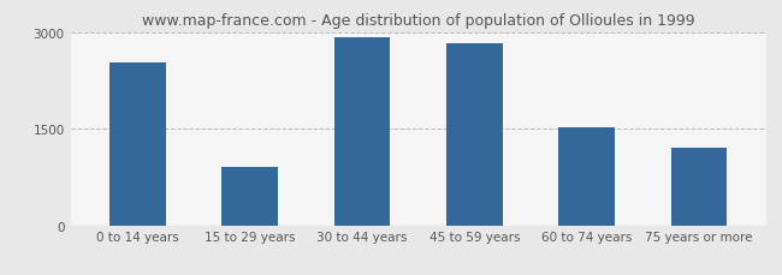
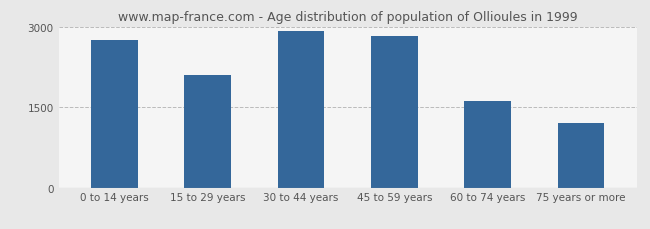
0 to 14 years: 2520 -> 2750
15 to 29 years: 900 -> 2100
60 to 74 years: 1520 -> 1620
